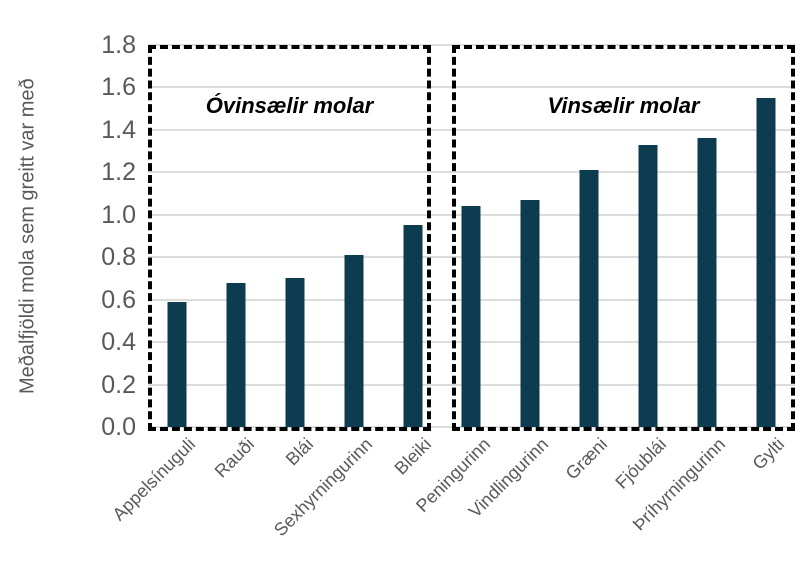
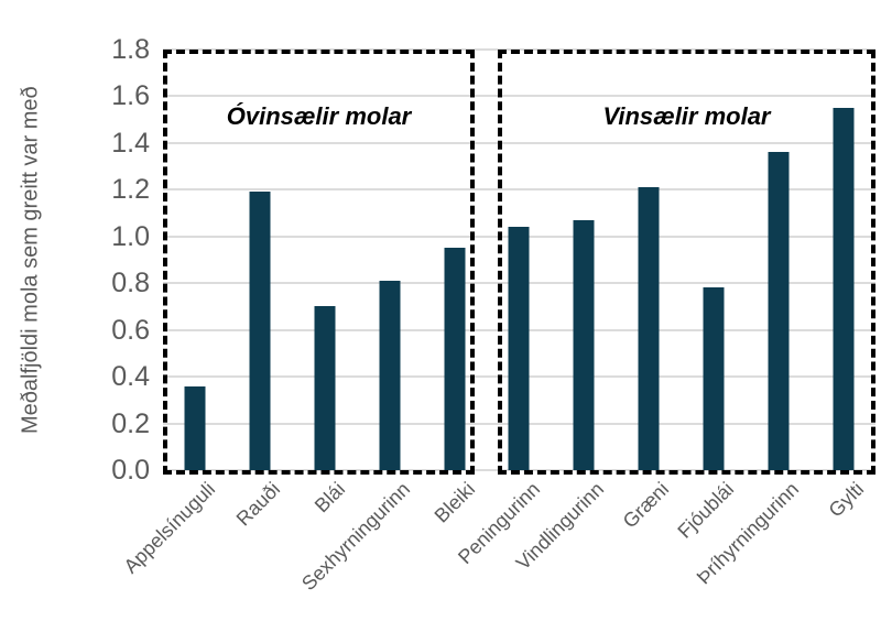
Appelsínuguli: 0.59 -> 0.36
Rauði: 0.68 -> 1.19
Fjóublái: 1.33 -> 0.78
